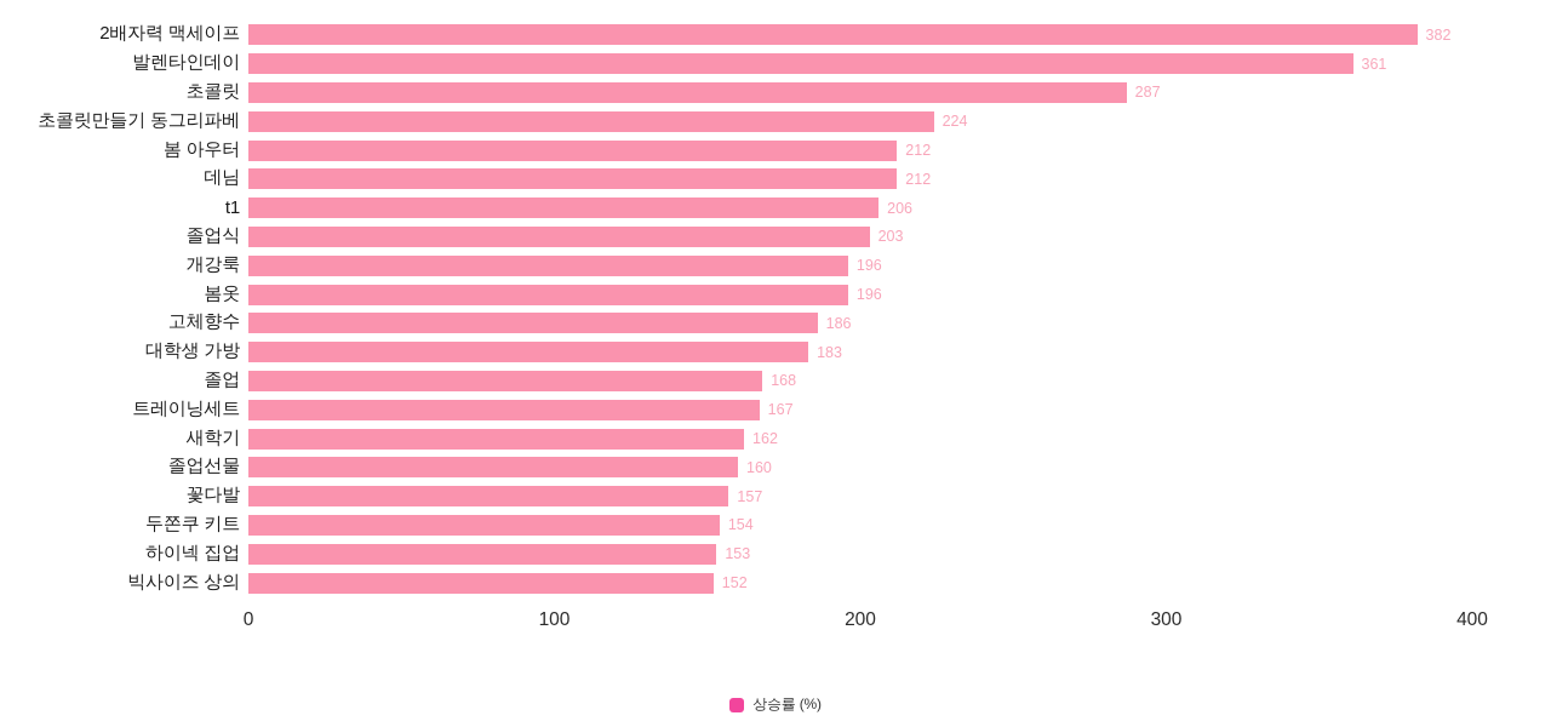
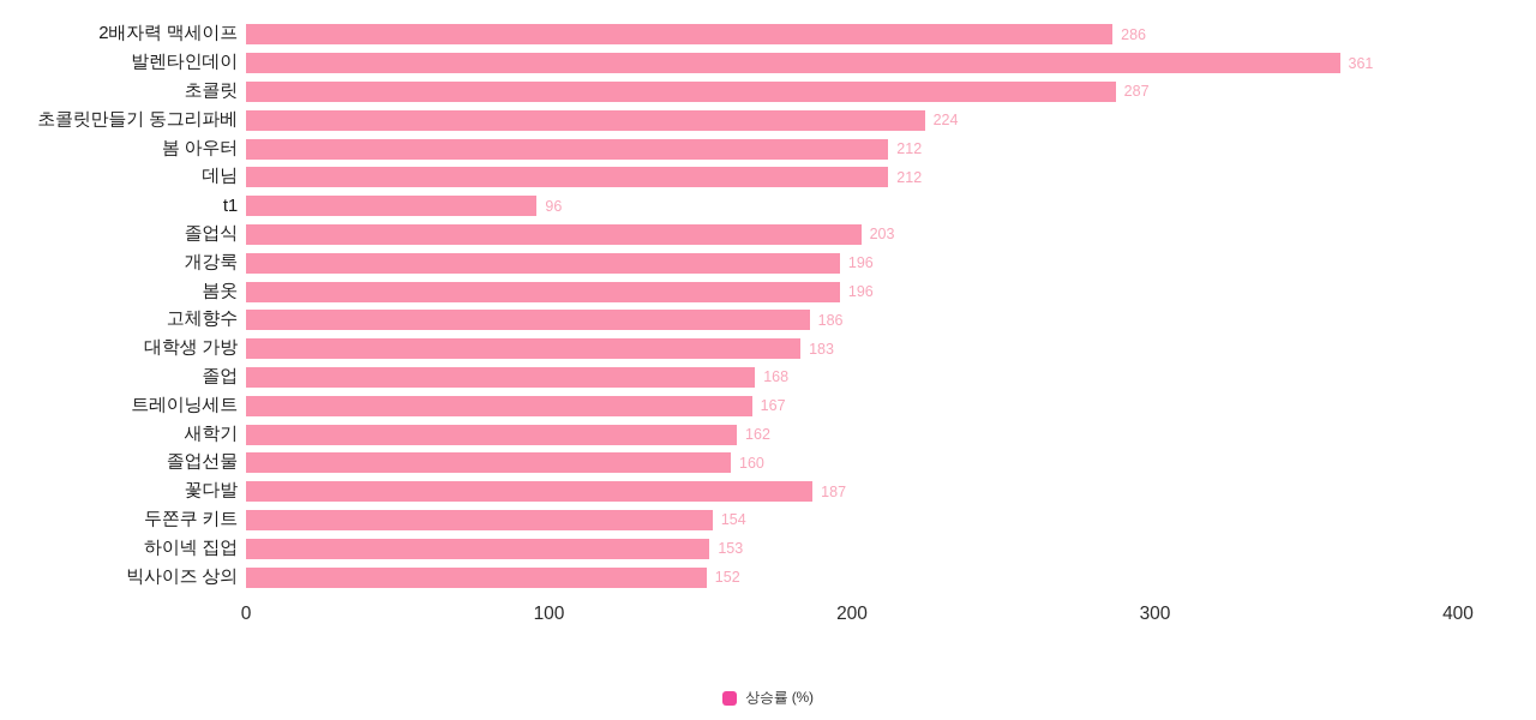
2배자력 맥세이프: 382 -> 286
t1: 206 -> 96
꽃다발: 157 -> 187
